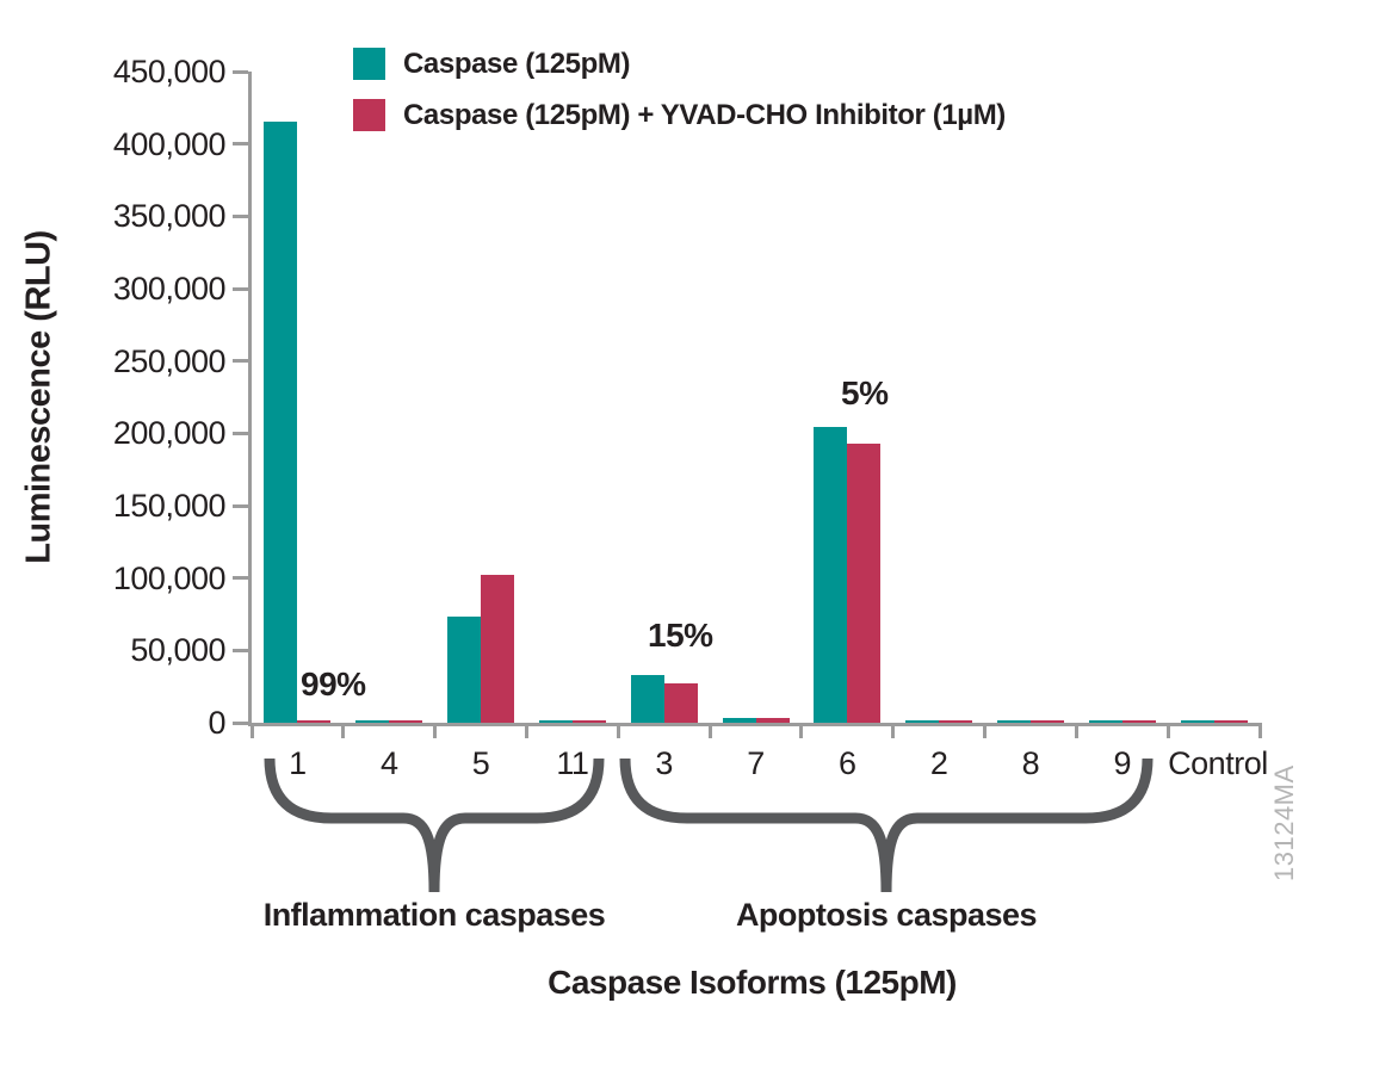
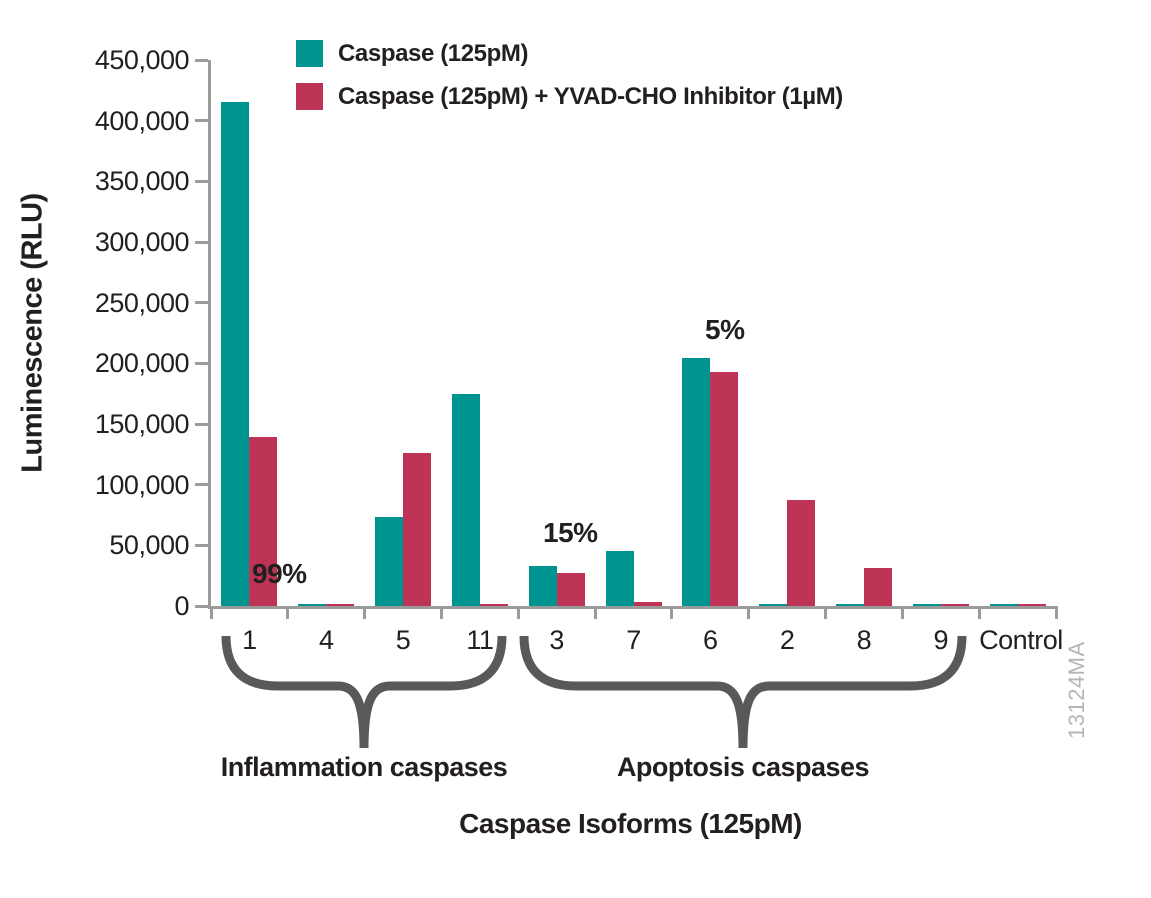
Caspase (125pM) + YVAD-CHO Inhibitor (1µM)/1: 2000 -> 139000
Caspase (125pM) + YVAD-CHO Inhibitor (1µM)/5: 102000 -> 126000
Caspase (125pM)/11: 2000 -> 175000
Caspase (125pM)/7: 4000 -> 45000
Caspase (125pM) + YVAD-CHO Inhibitor (1µM)/2: 2000 -> 87000
Caspase (125pM) + YVAD-CHO Inhibitor (1µM)/8: 2000 -> 31000
